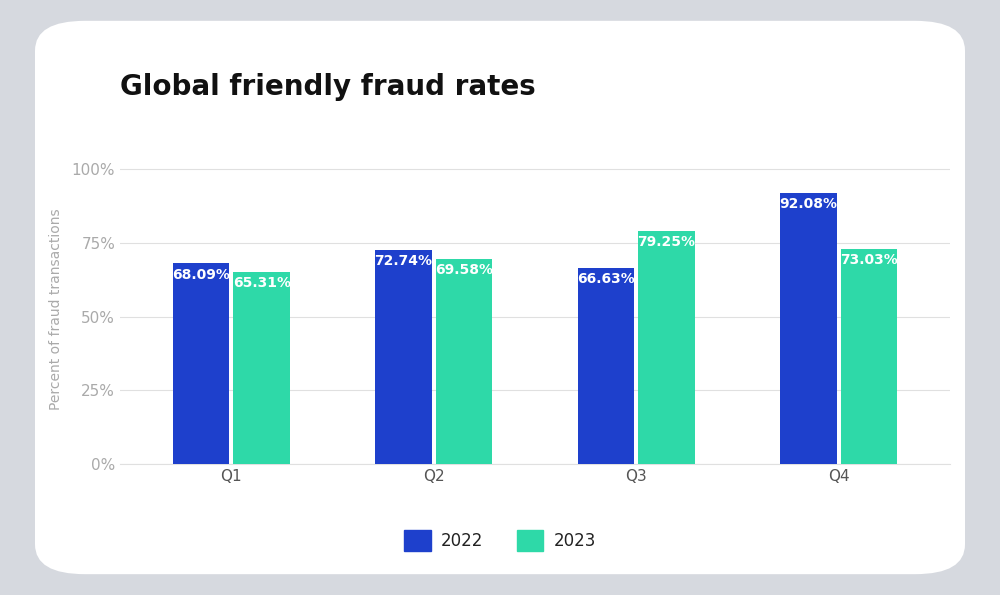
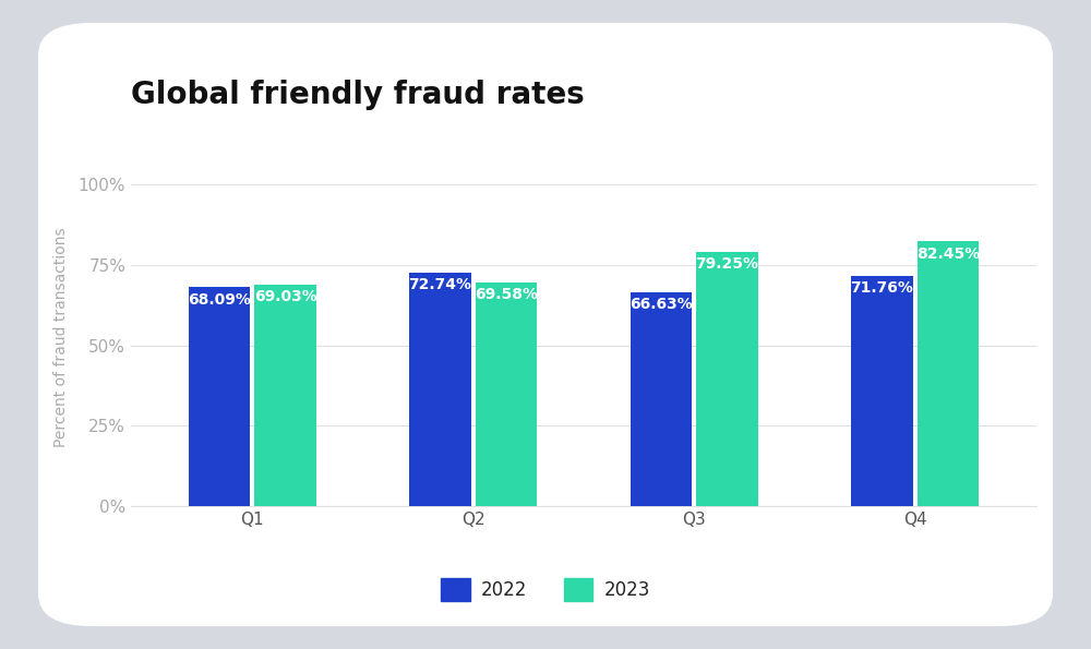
2023/Q1: 65.31% -> 69.03%
2022/Q4: 92.08% -> 71.76%
2023/Q4: 73.03% -> 82.45%
